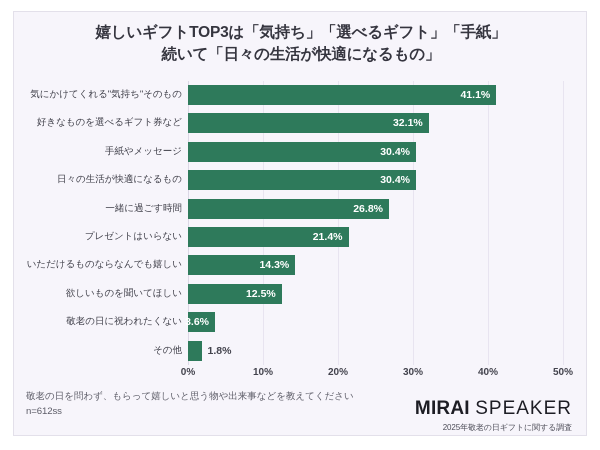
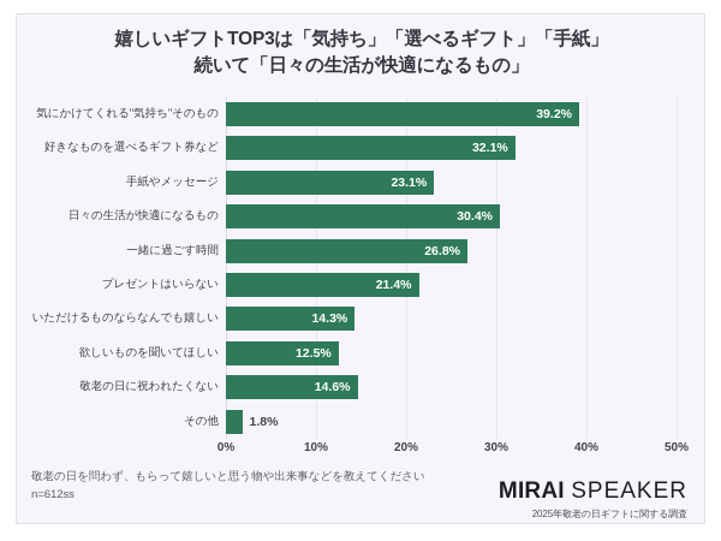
気にかけてくれる"気持ち"そのもの: 41.1% -> 39.2%
手紙やメッセージ: 30.4% -> 23.1%
敬老の日に祝われたくない: 3.6% -> 14.6%
